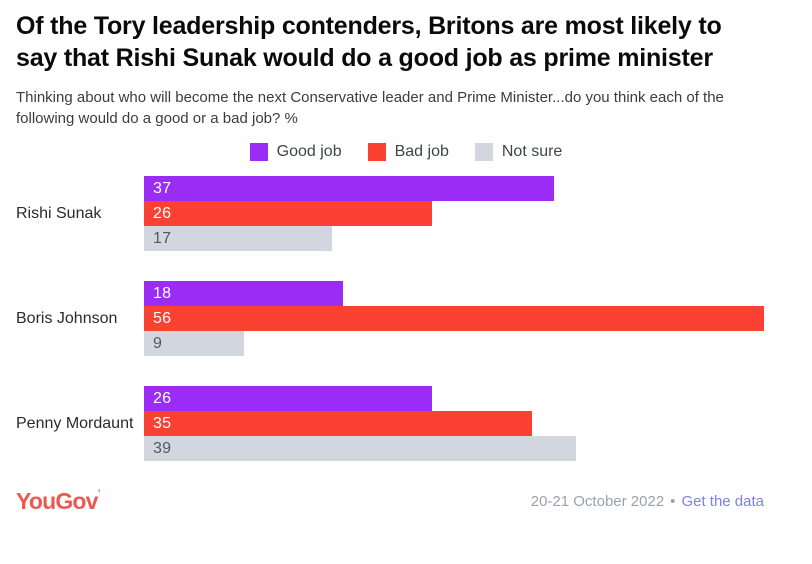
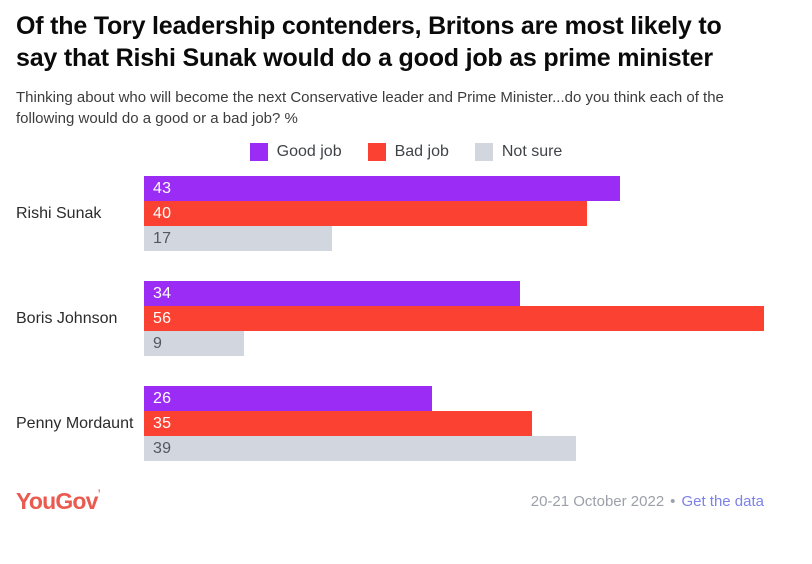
Good job/Rishi Sunak: 37 -> 43
Bad job/Rishi Sunak: 26 -> 40
Good job/Boris Johnson: 18 -> 34
